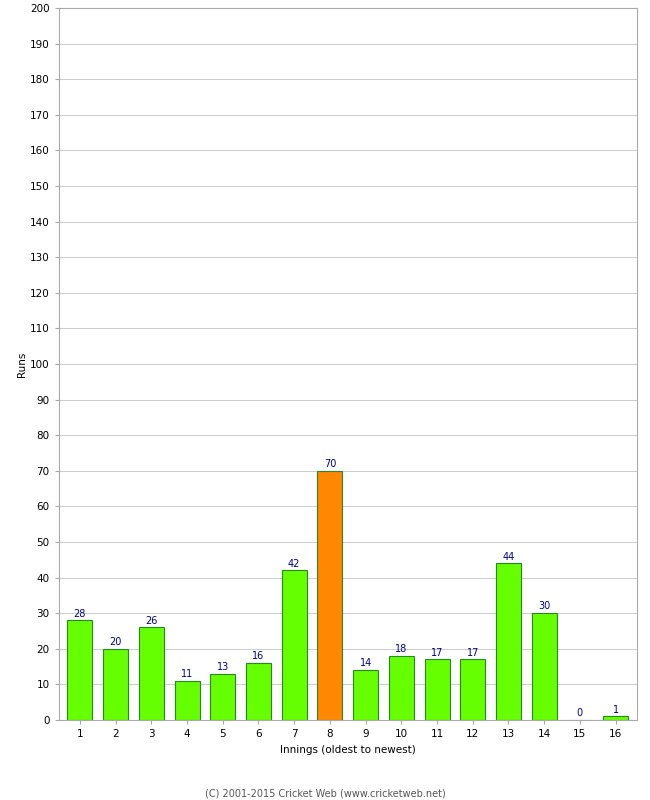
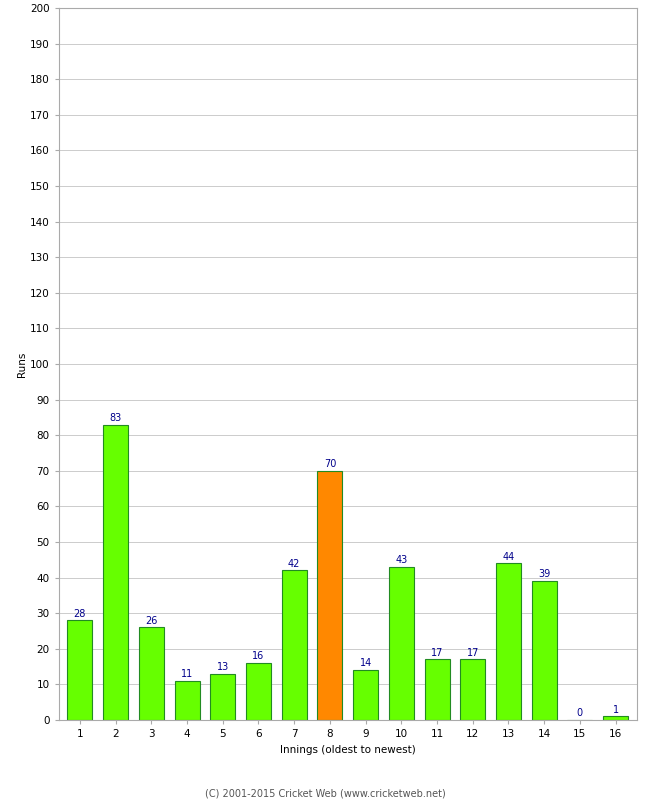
2: 20 -> 83
10: 18 -> 43
14: 30 -> 39
